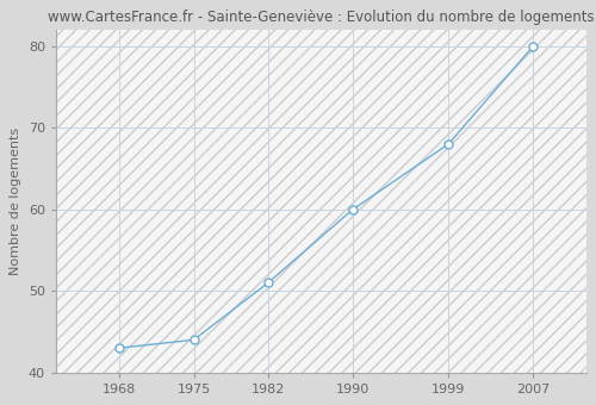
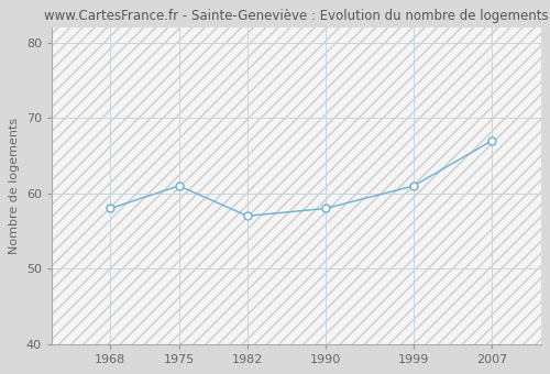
1968: 43 -> 58
1975: 44 -> 61
1982: 51 -> 57
1990: 60 -> 58
1999: 68 -> 61
2007: 80 -> 67
